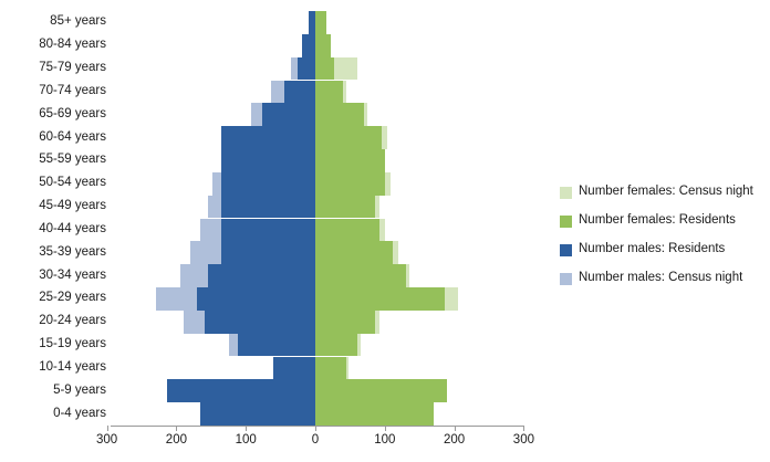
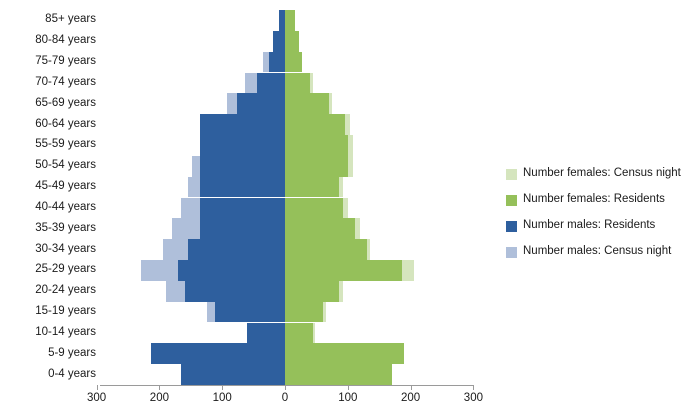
Number females: Census night/75-79 years: 60 -> 30
Number females: Census night/55-59 years: 60 -> 110
